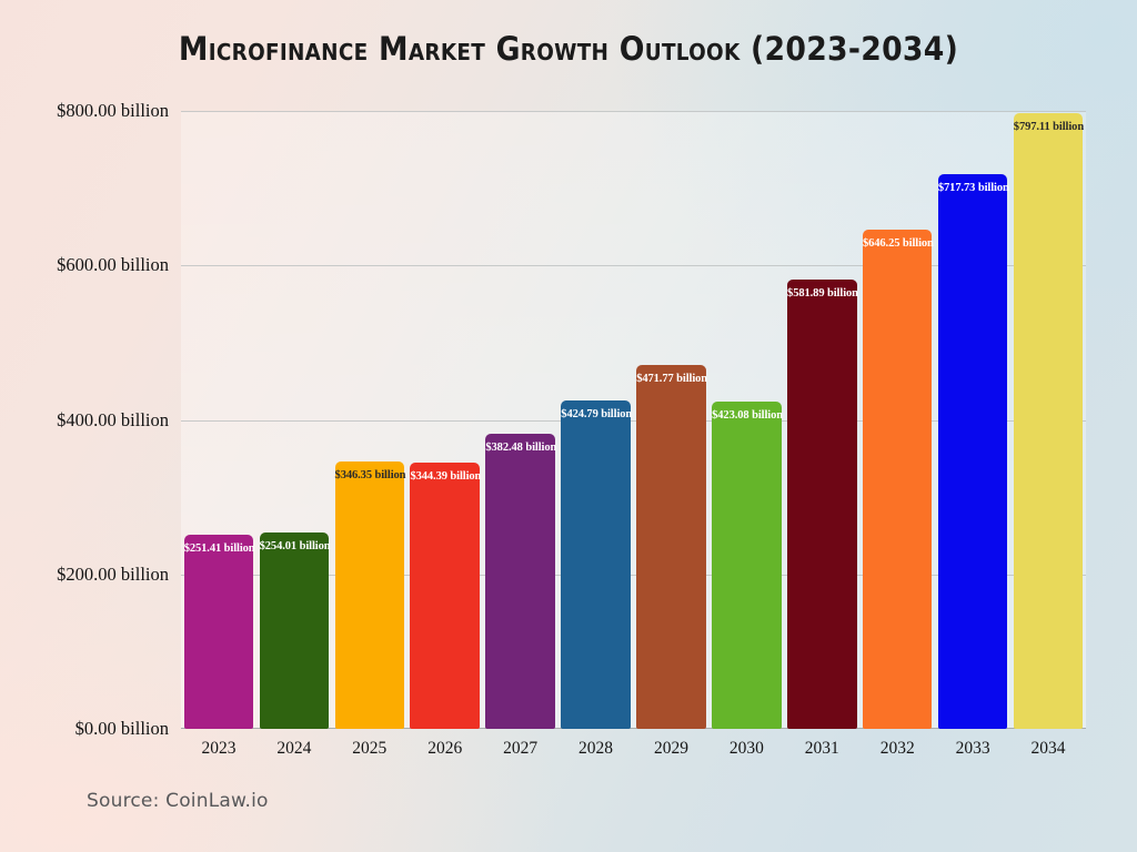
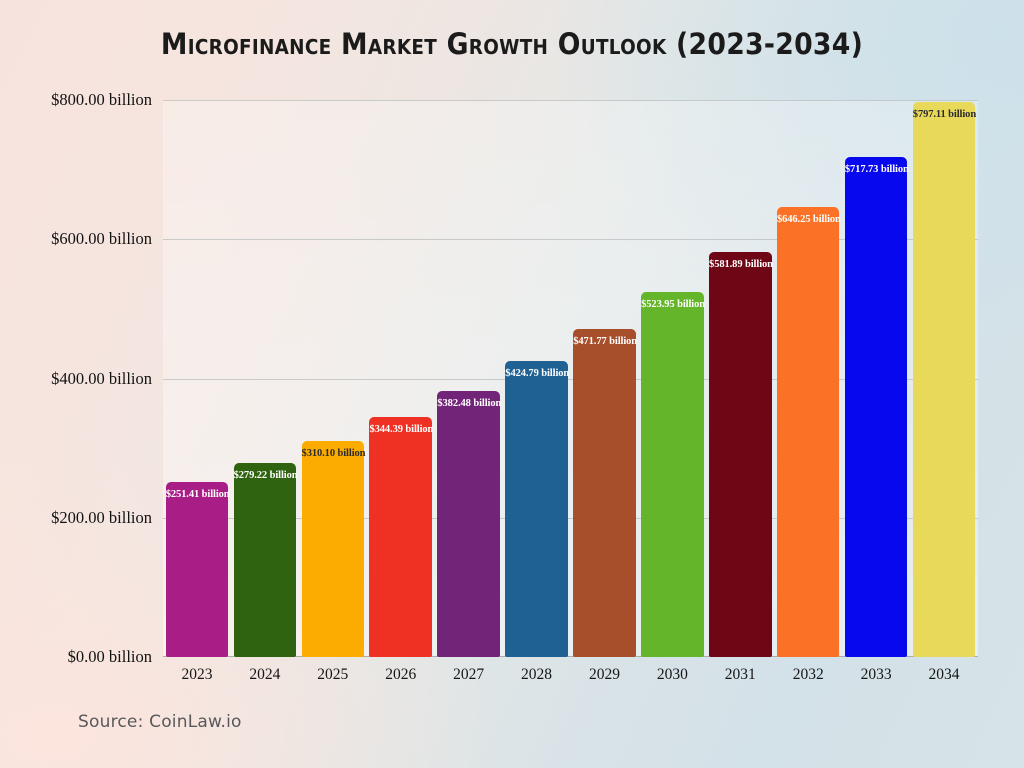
2024: $254.01 -> $279.22
2025: $346.35 -> $310.10
2030: $423.08 -> $523.95
